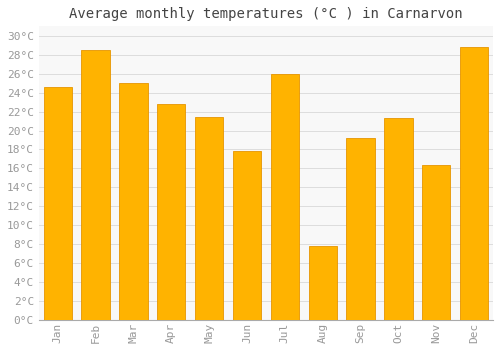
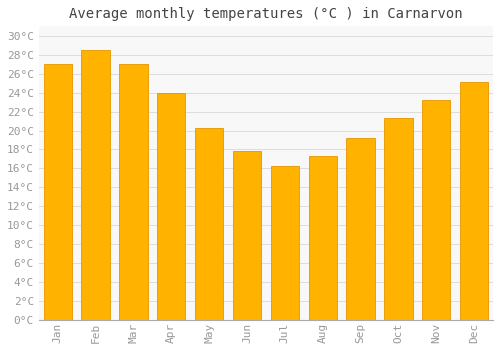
Jan: 24.6°C -> 27.0°C
Mar: 25.0°C -> 27.0°C
Apr: 22.8°C -> 24.0°C
May: 21.4°C -> 20.3°C
Jul: 26.0°C -> 16.3°C
Aug: 7.8°C -> 17.3°C
Nov: 16.4°C -> 23.2°C
Dec: 28.8°C -> 25.1°C
